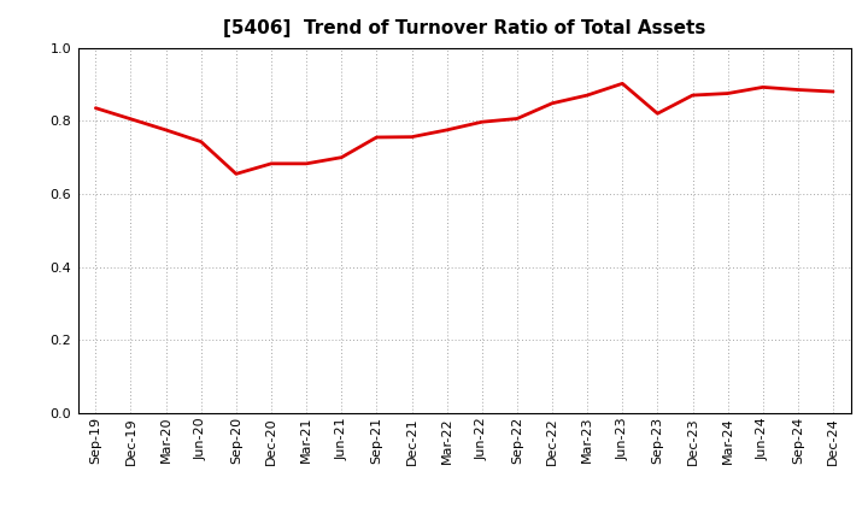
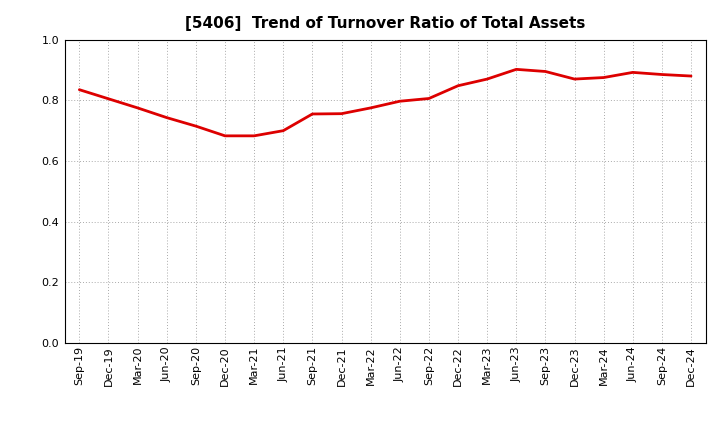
Sep-20: 0.655 -> 0.715
Sep-23: 0.820 -> 0.895
